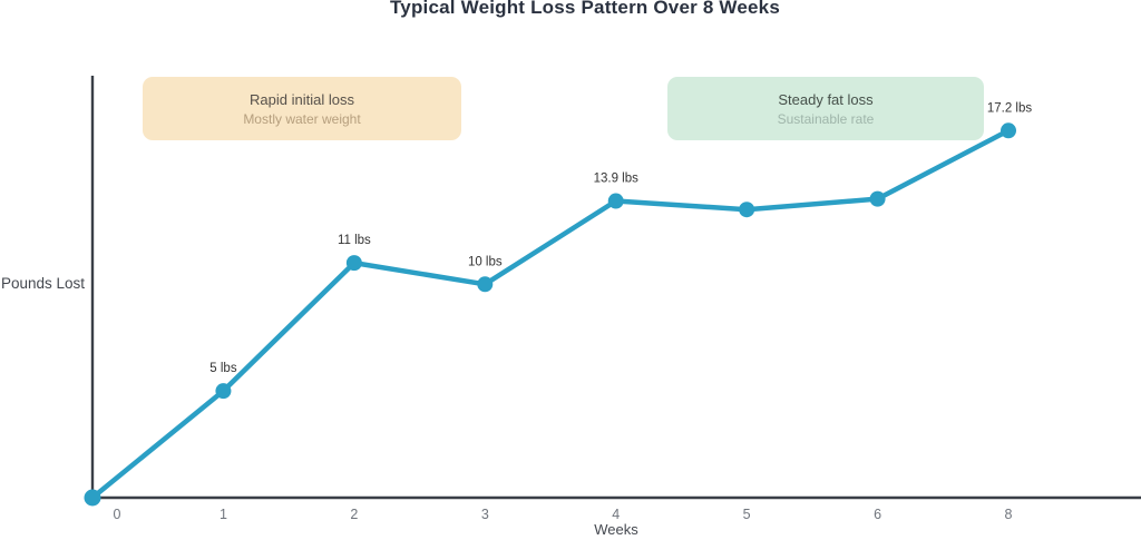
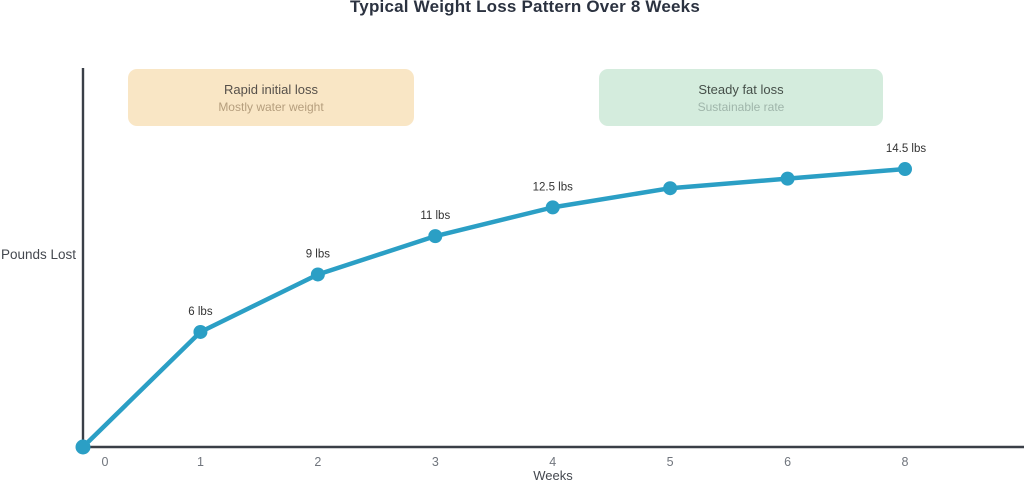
1: 5 -> 6
2: 11 -> 9
3: 10 -> 11
4: 13.9 -> 12.5
8: 17.2 -> 14.5
